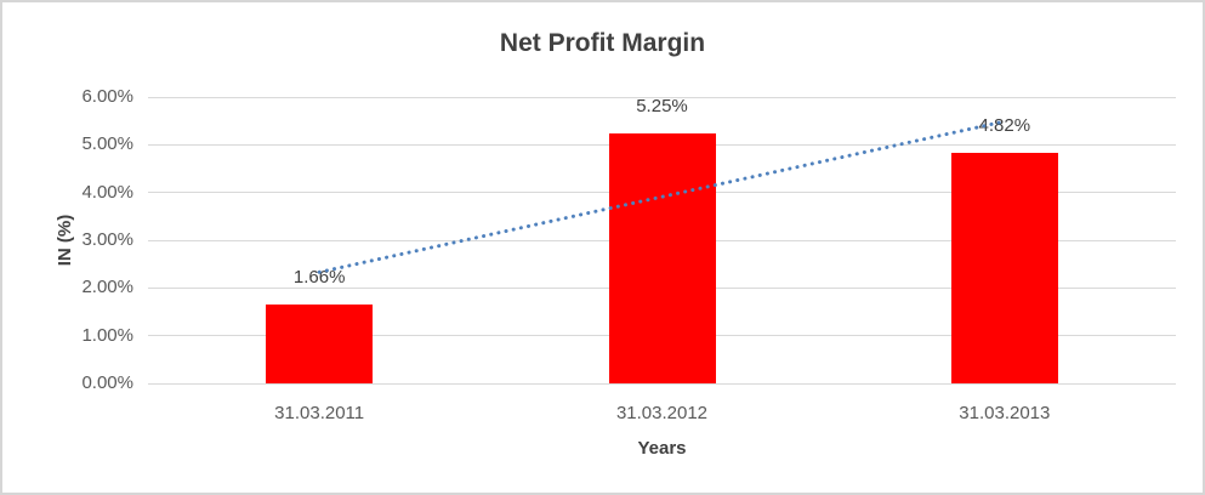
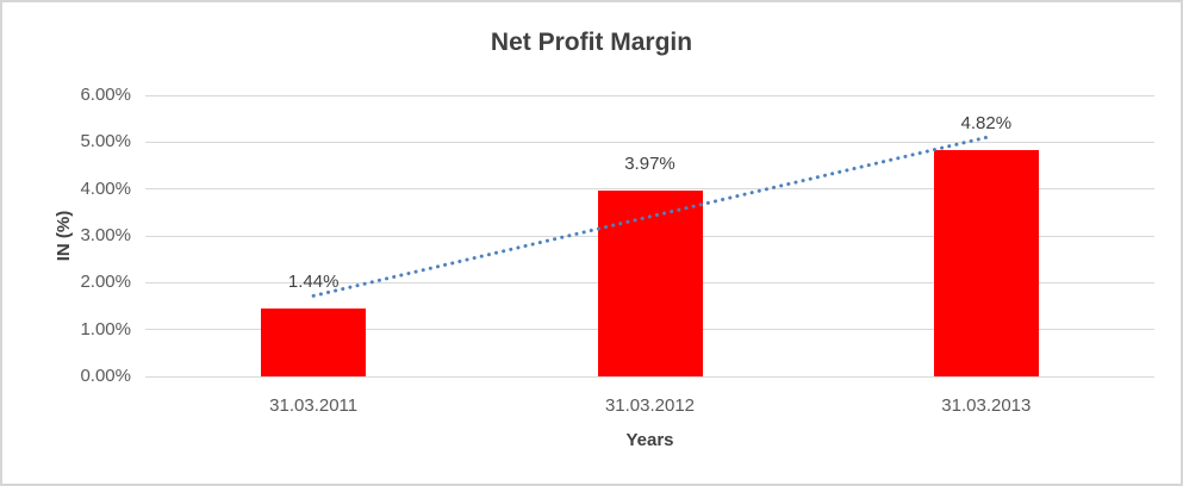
31.03.2011: 1.66% -> 1.44%
31.03.2012: 5.25% -> 3.97%
